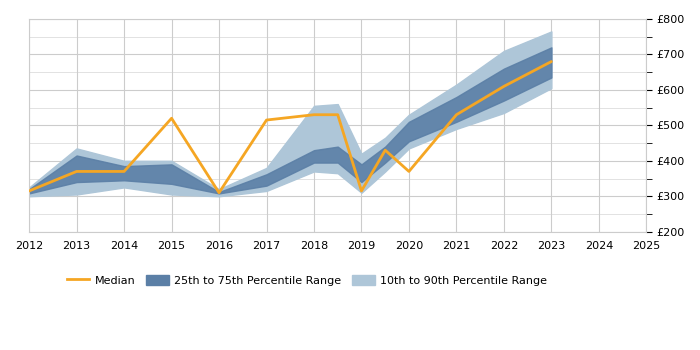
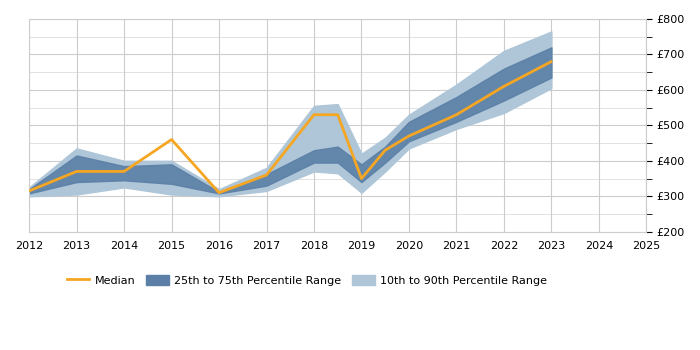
Median/2015: £520 -> £460
Median/2017: £515 -> £360
Median/2019: £315 -> £350
Median/2020: £370 -> £470
